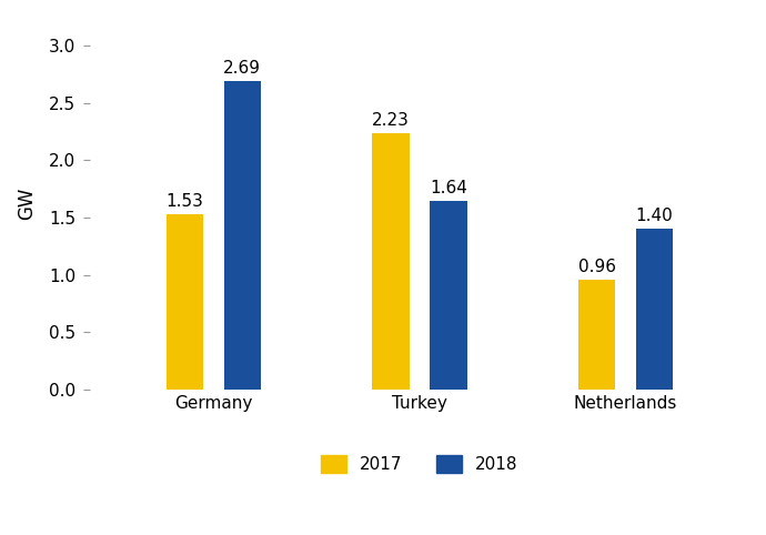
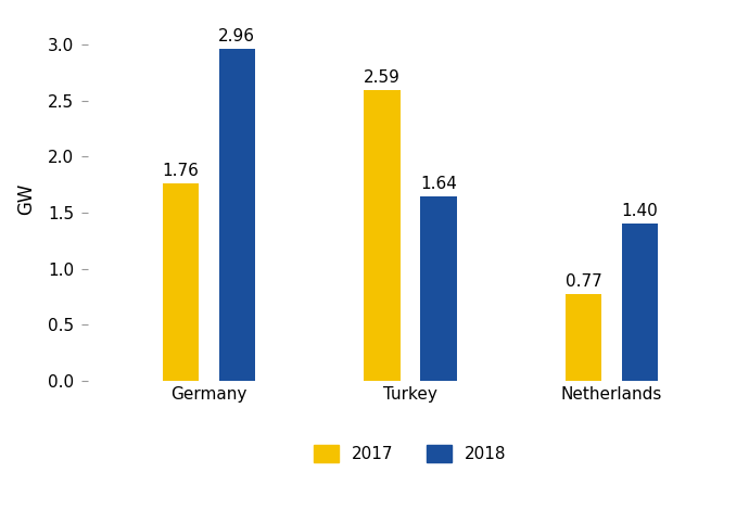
2017/Germany: 1.53 -> 1.76
2018/Germany: 2.69 -> 2.96
2017/Turkey: 2.23 -> 2.59
2017/Netherlands: 0.96 -> 0.77
